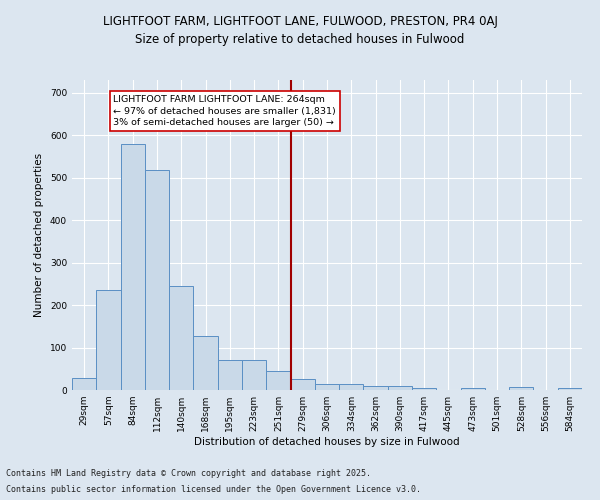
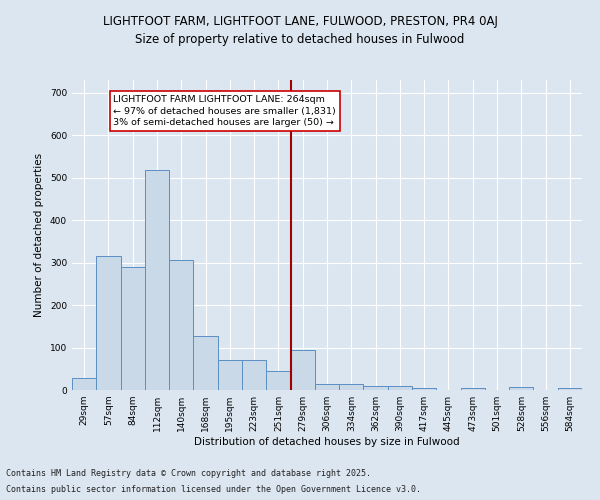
57sqm: 235 -> 315
84sqm: 580 -> 290
140sqm: 245 -> 305
279sqm: 27 -> 95
